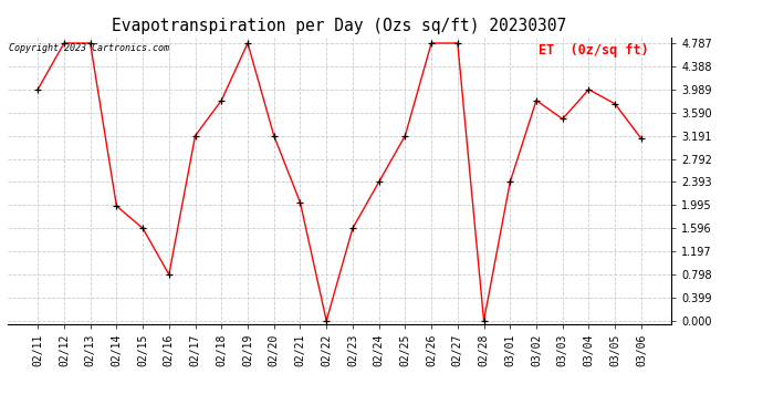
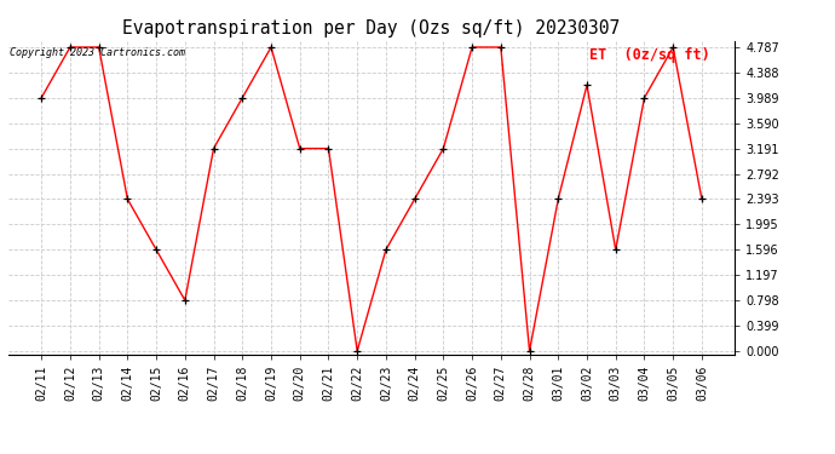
02/14: 1.98 -> 2.39
02/18: 3.80 -> 3.99
02/21: 2.04 -> 3.19
03/02: 3.80 -> 4.19
03/03: 3.48 -> 1.60
03/05: 3.74 -> 4.79
03/06: 3.14 -> 2.39
